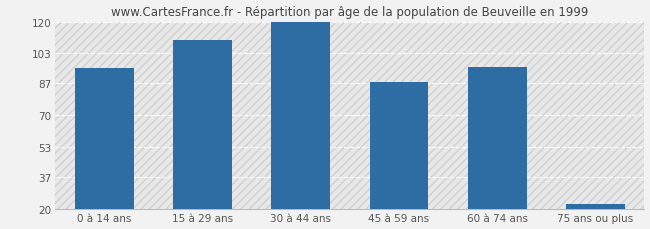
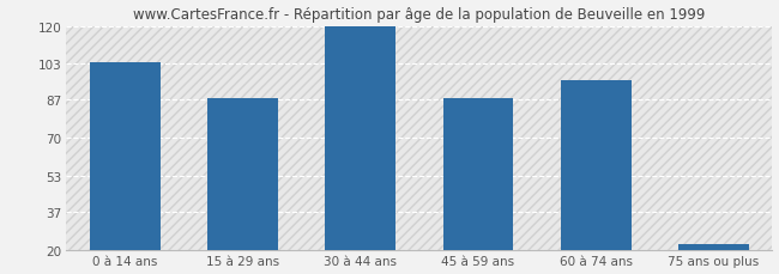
0 à 14 ans: 95 -> 104
15 à 29 ans: 110 -> 88
